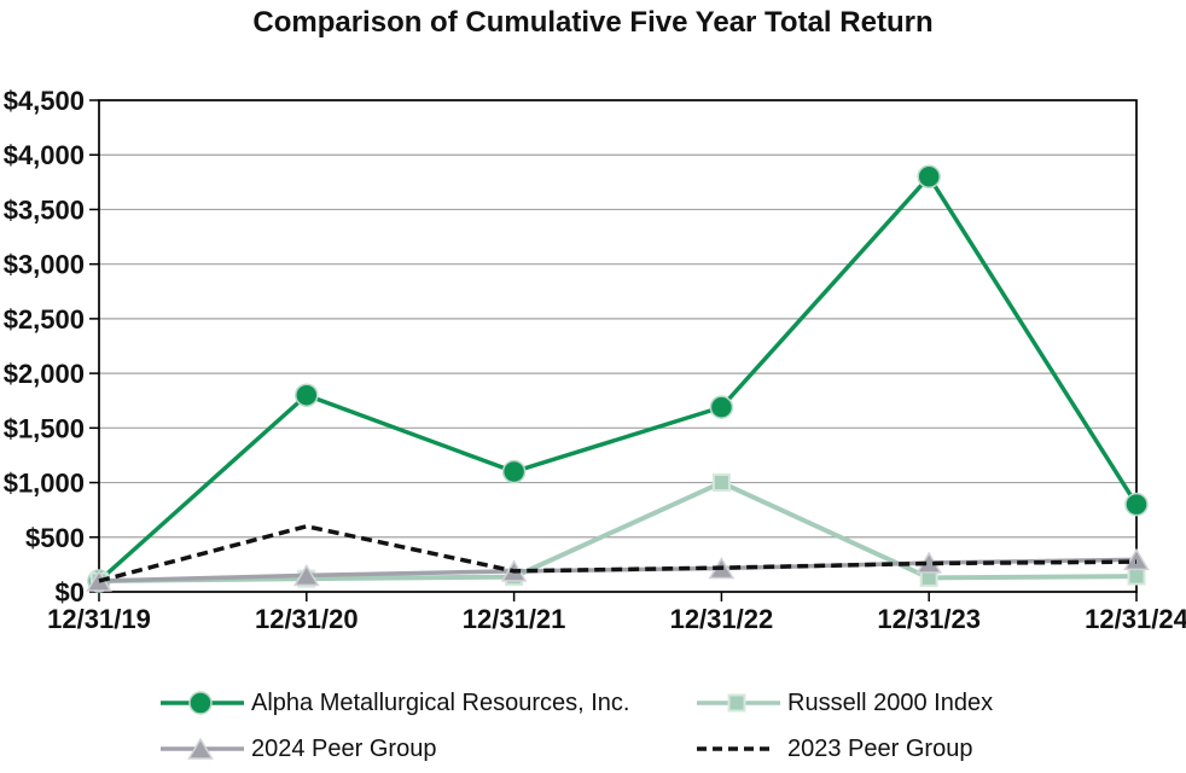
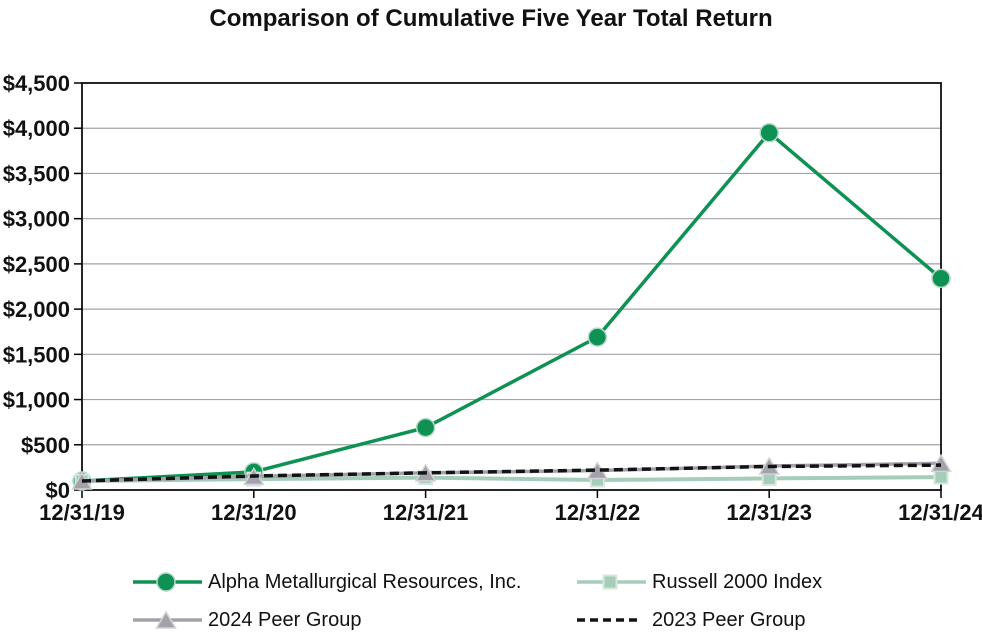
Alpha Metallurgical Resources, Inc./12/31/20: $1800 -> $200
2023 Peer Group/12/31/20: $600 -> $200
Alpha Metallurgical Resources, Inc./12/31/21: $1100 -> $700
Russell 2000 Index/12/31/22: $1000 -> $100
Alpha Metallurgical Resources, Inc./12/31/23: $3800 -> $4000
Alpha Metallurgical Resources, Inc./12/31/24: $800 -> $2300
